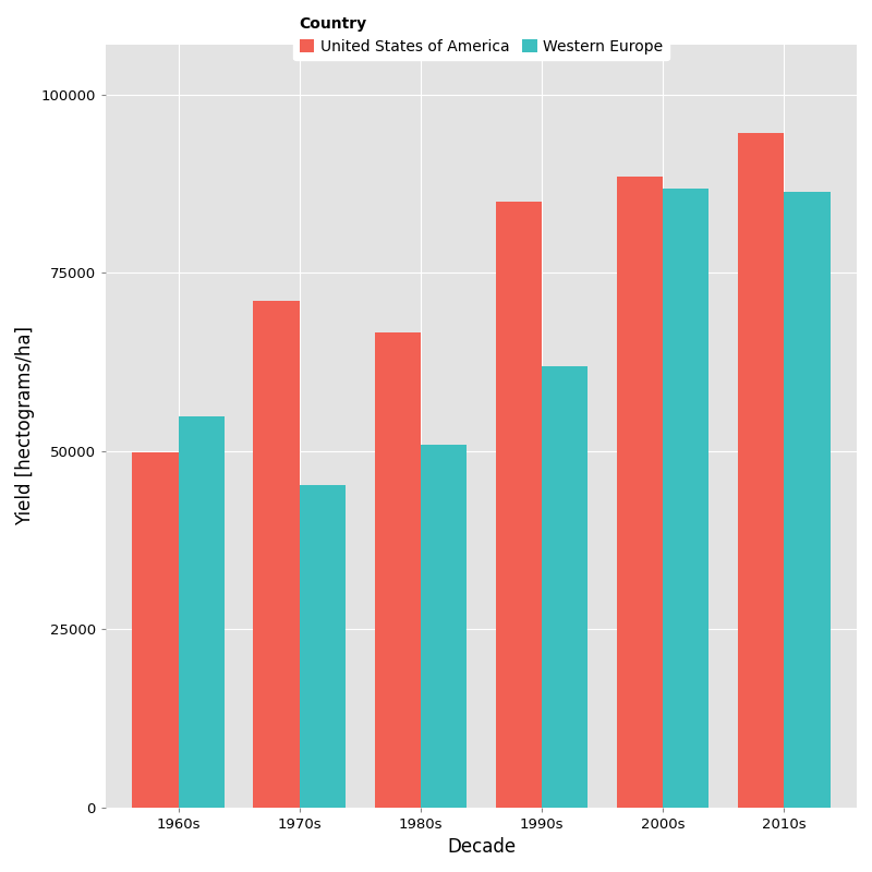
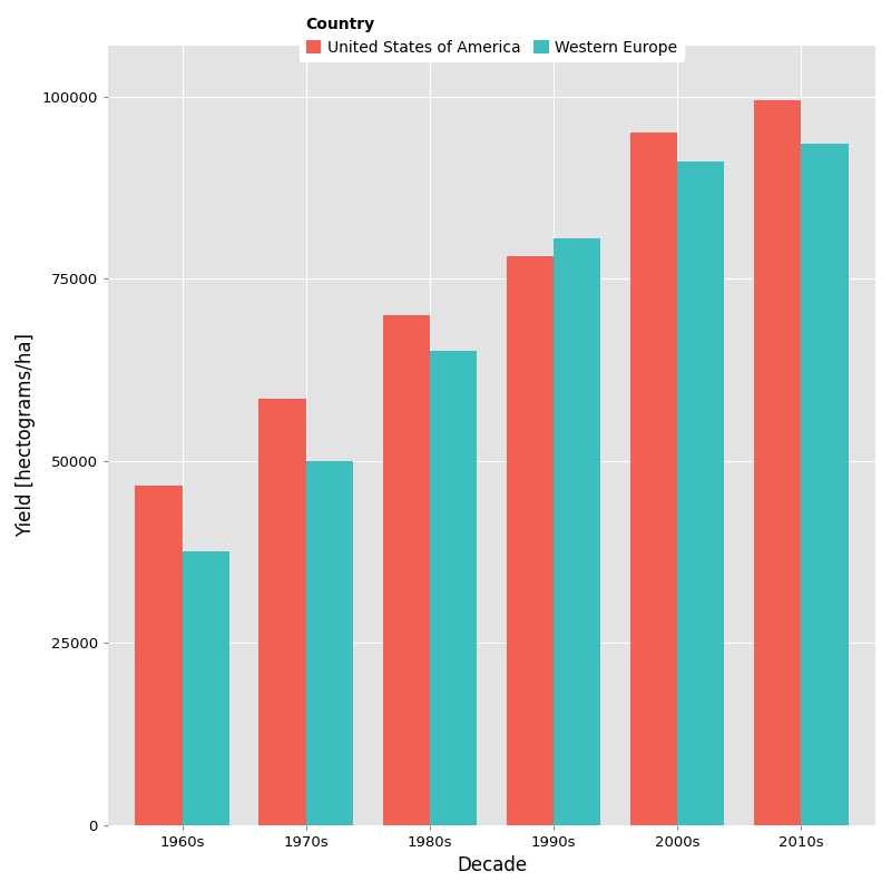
United States of America/1960s: 49800 -> 46500
Western Europe/1960s: 54800 -> 37500
United States of America/1970s: 71000 -> 58500
Western Europe/1970s: 45200 -> 50000
United States of America/1980s: 66600 -> 70000
Western Europe/1980s: 50800 -> 65000
United States of America/1990s: 85000 -> 78000
Western Europe/1990s: 61800 -> 80500
United States of America/2000s: 88400 -> 95000
Western Europe/2000s: 86800 -> 91000
United States of America/2010s: 94600 -> 99500
Western Europe/2010s: 86400 -> 93500
